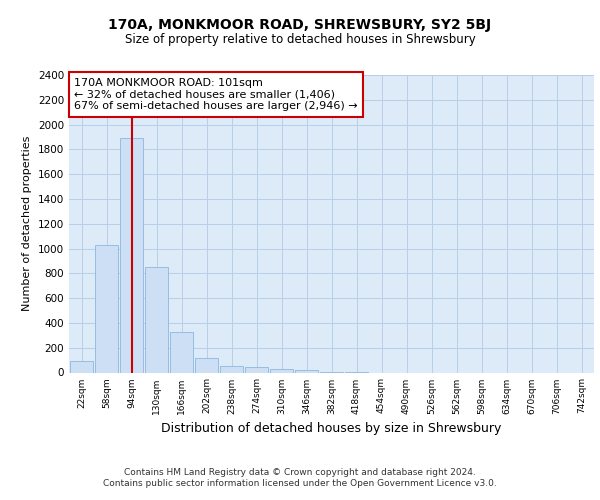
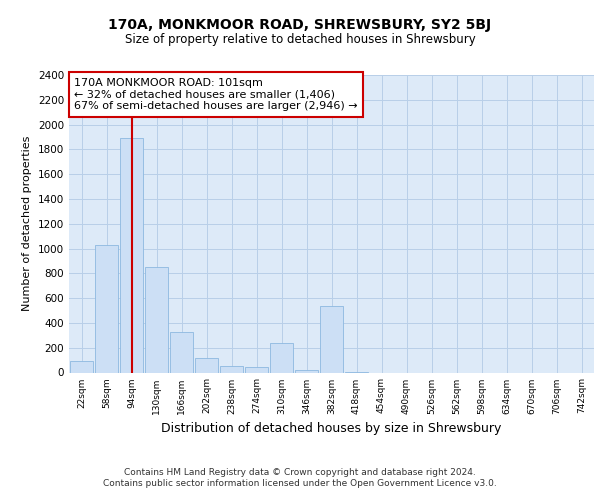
310sqm: 30 -> 240
382sqm: 0 -> 540
